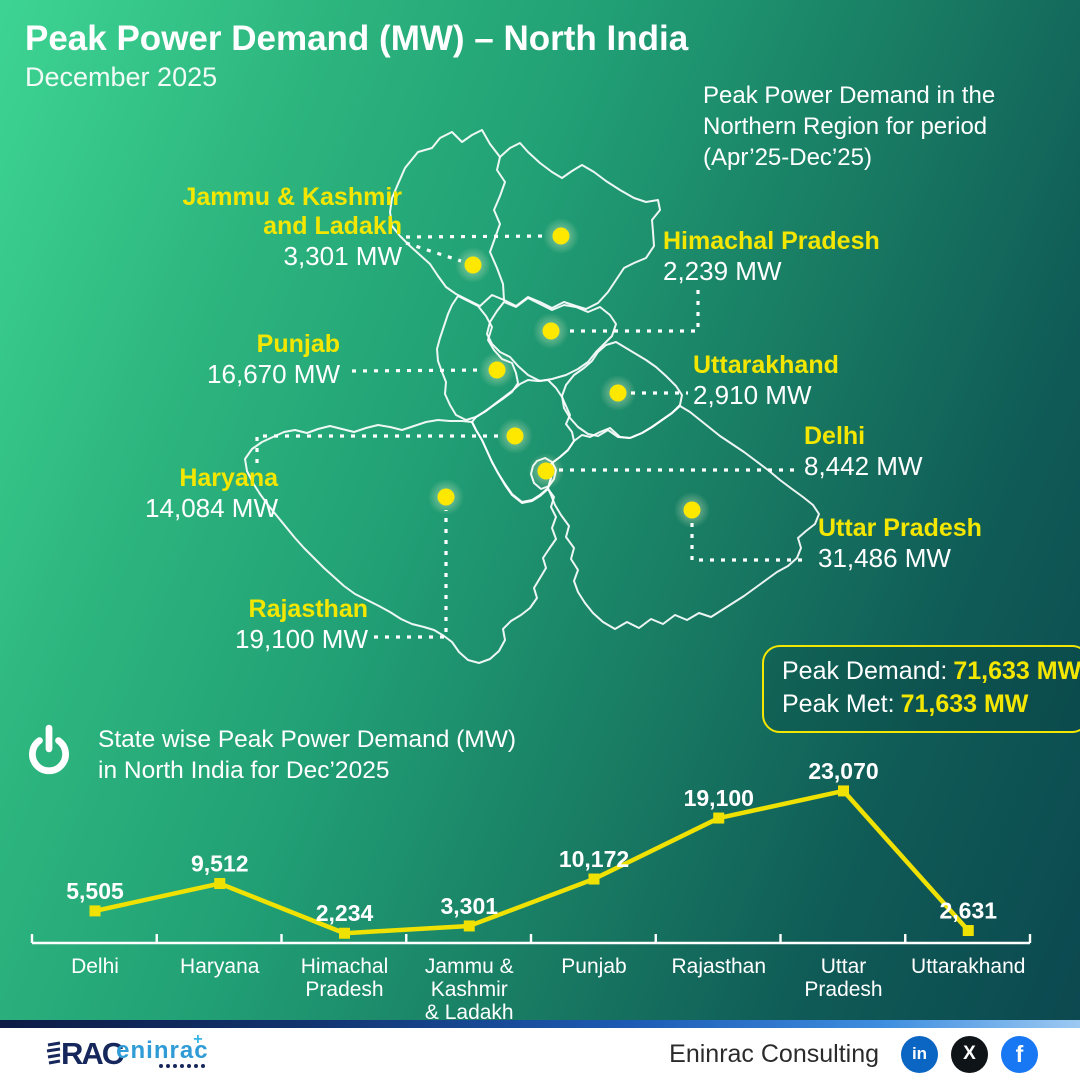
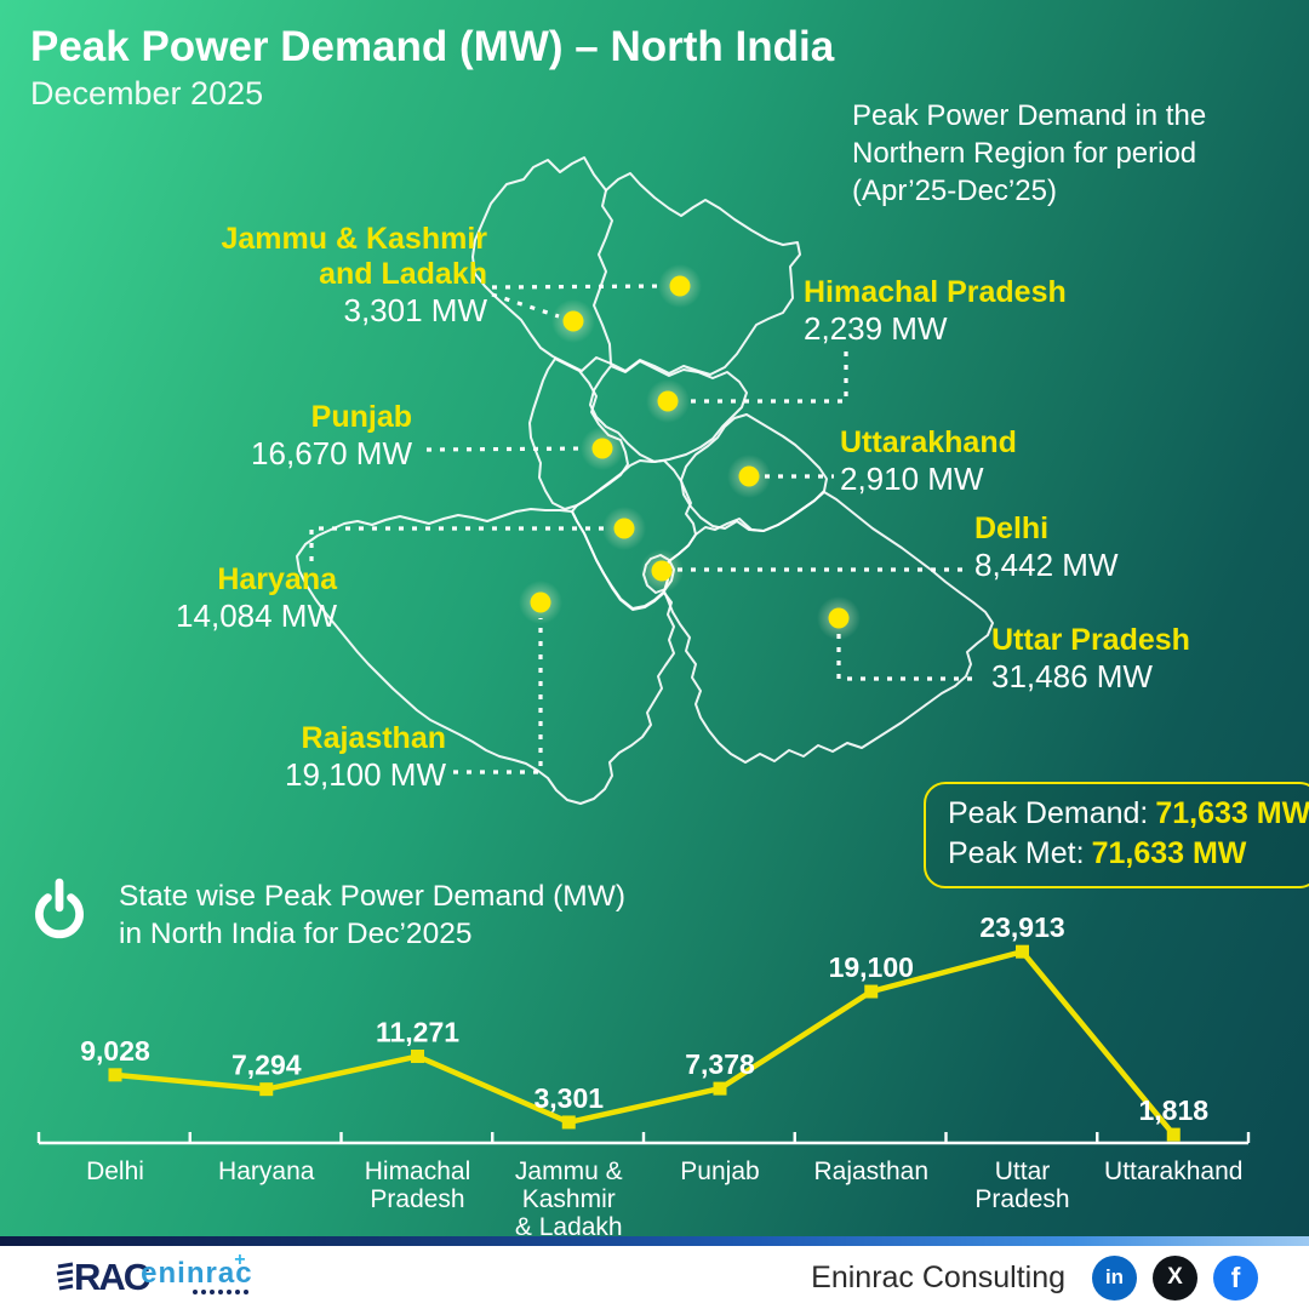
Delhi: 5,505 -> 9,028
Haryana: 9,512 -> 7,294
Himachal Pradesh: 2,234 -> 11,271
Punjab: 10,172 -> 7,378
Uttar Pradesh: 23,070 -> 23,913
Uttarakhand: 2,631 -> 1,818
